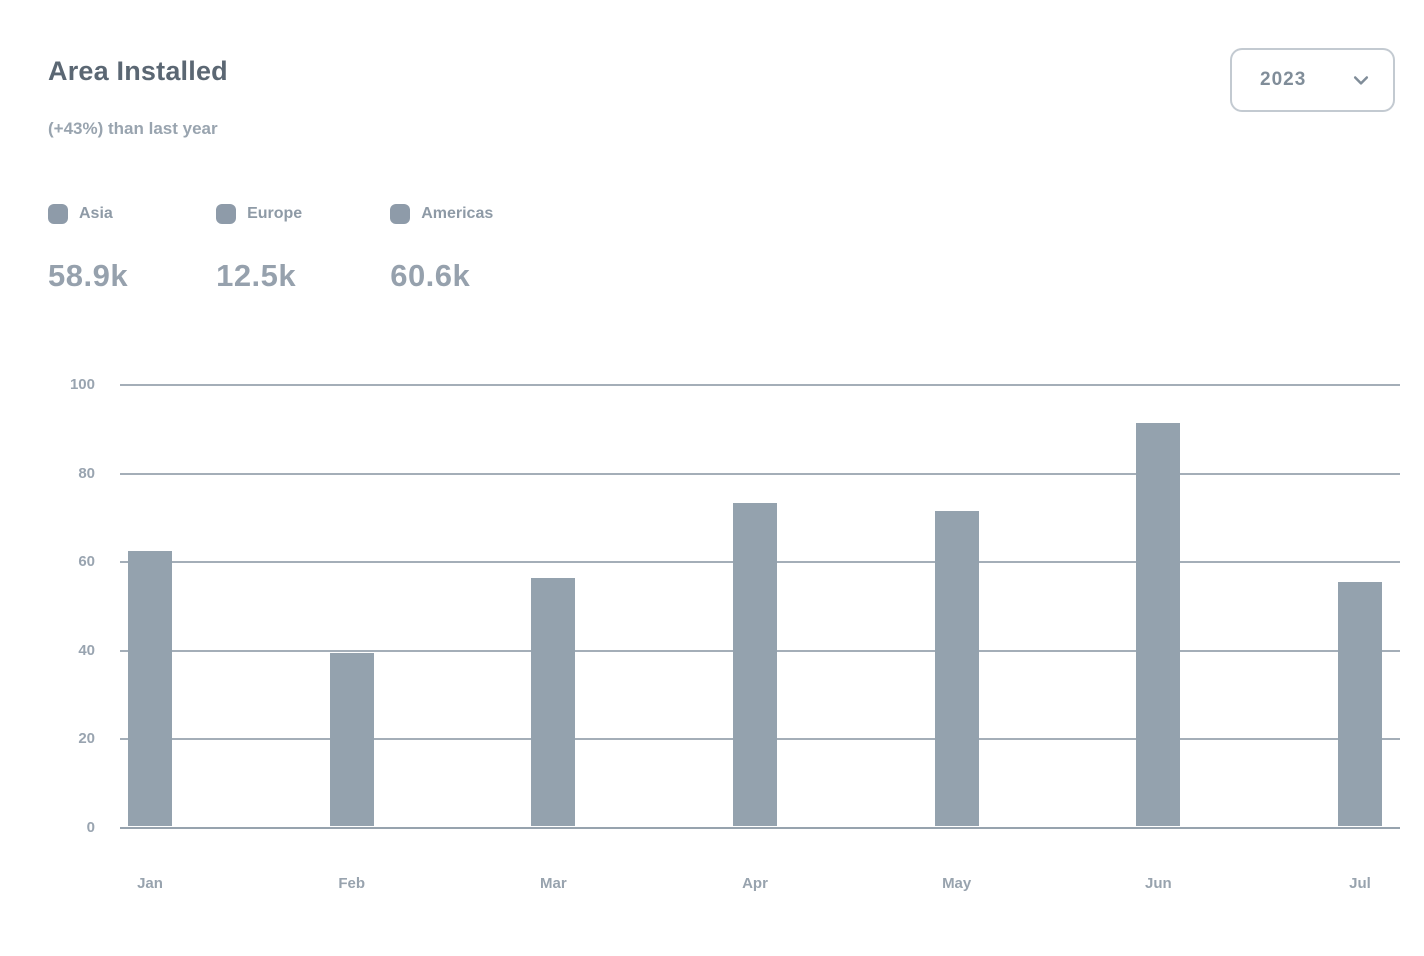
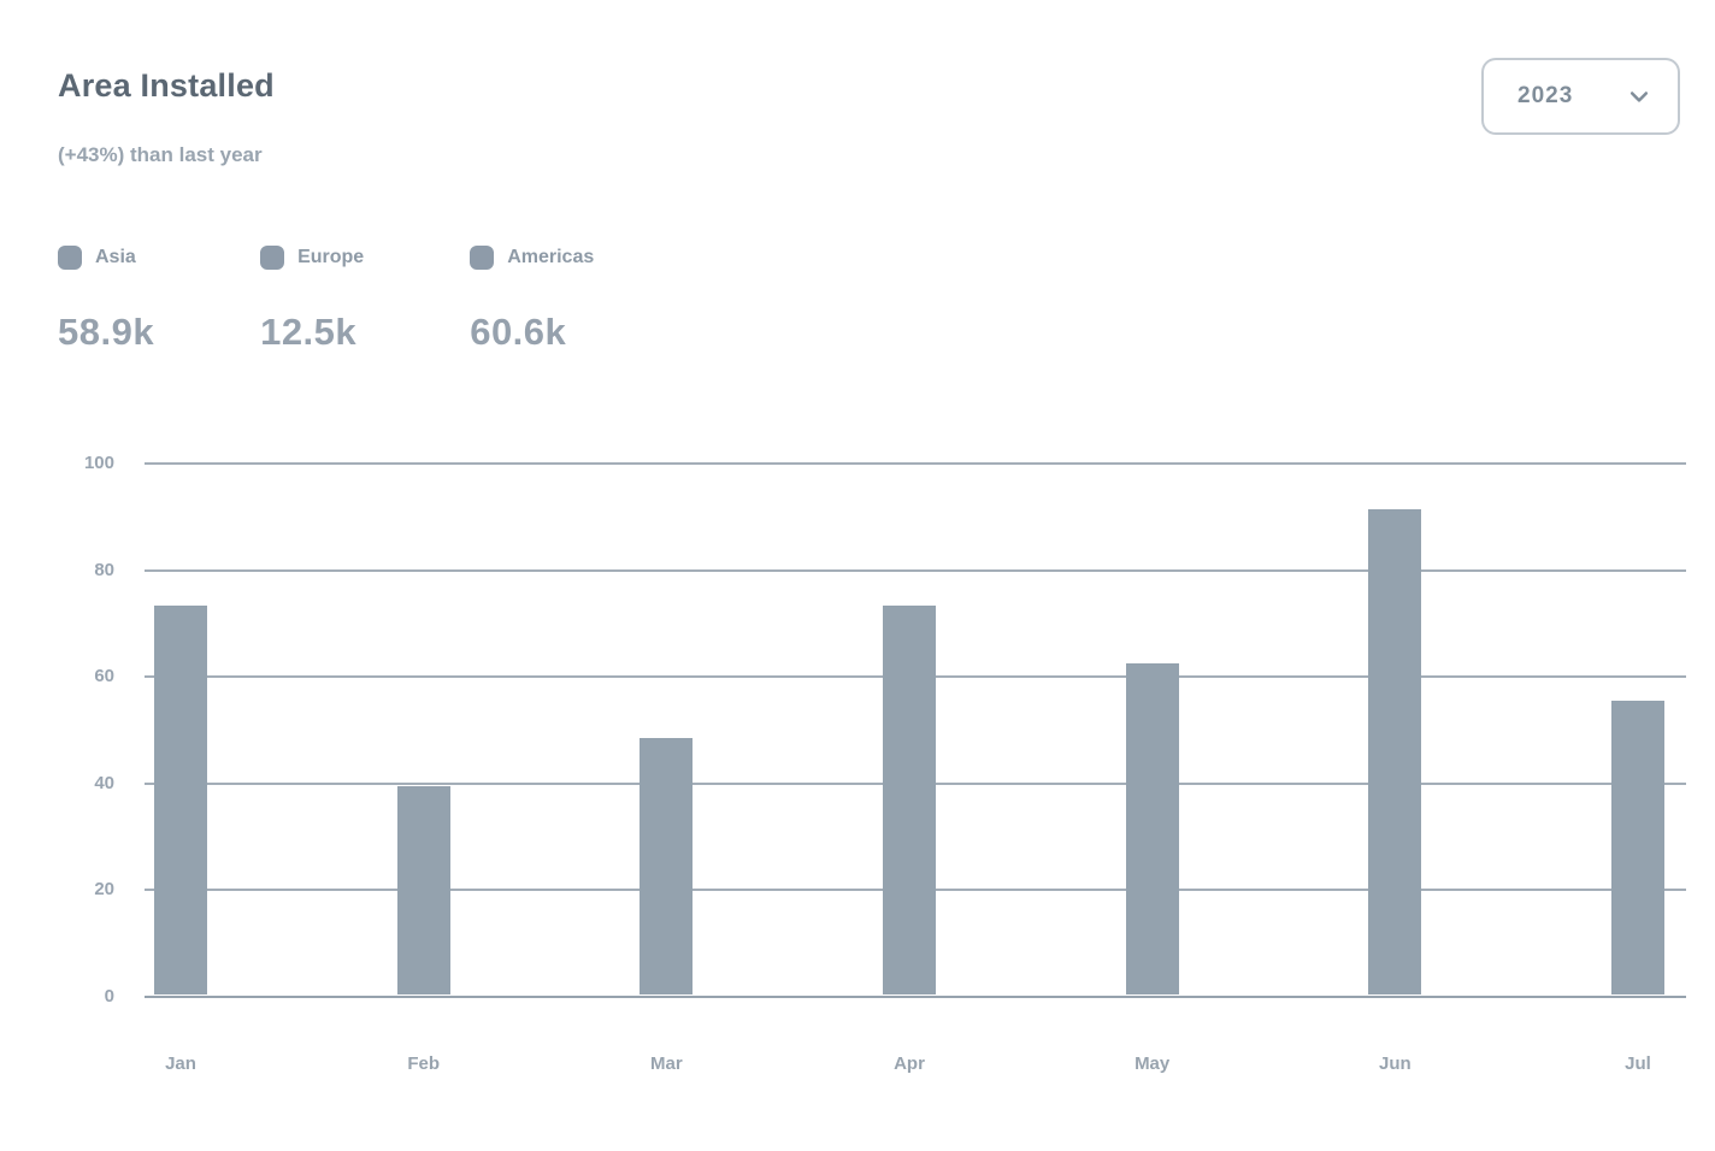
Jan: 62 -> 73
Mar: 56 -> 48
May: 71 -> 62
